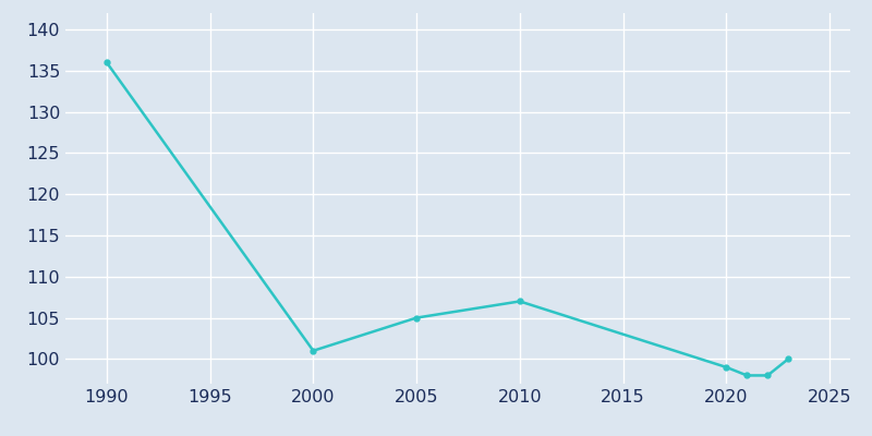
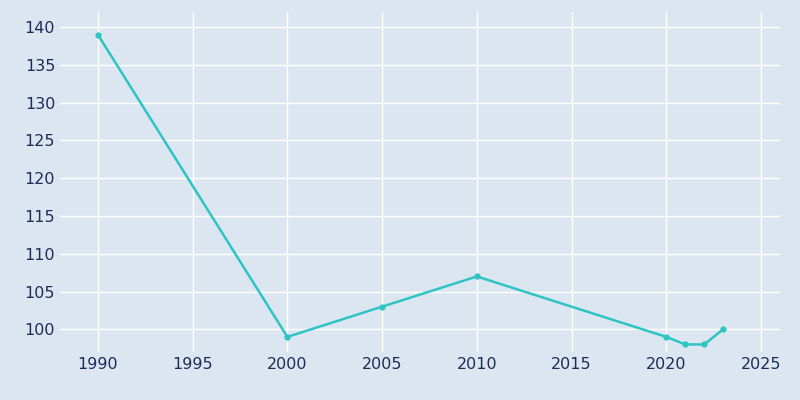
1990: 136 -> 139
2000: 101 -> 99
2005: 105 -> 103
